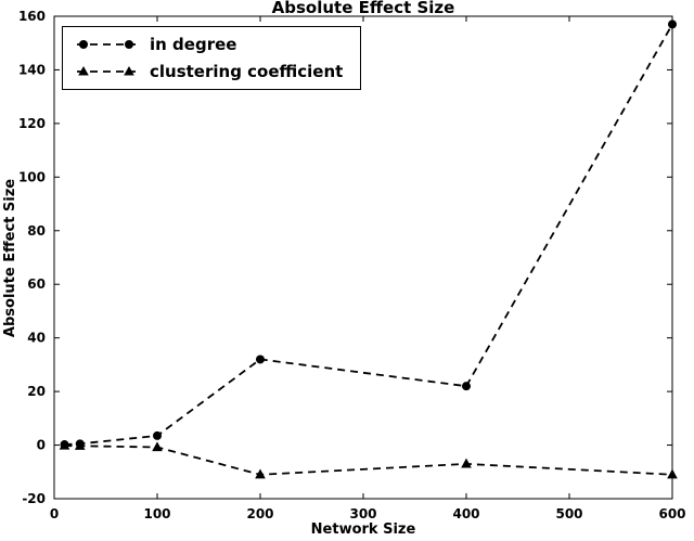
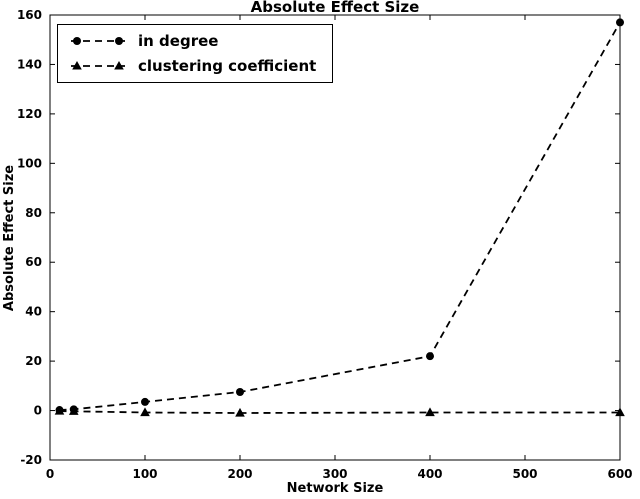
in degree/200: 32 -> 8
clustering coefficient/200: -11 -> -1
clustering coefficient/400: -7 -> -1
clustering coefficient/600: -11 -> -1
